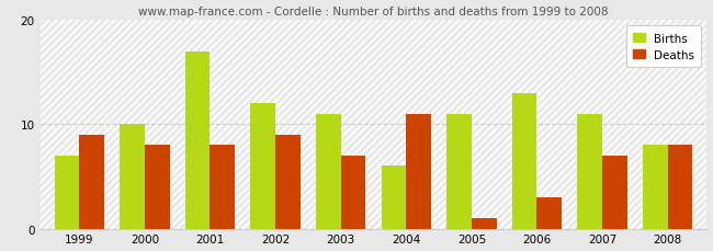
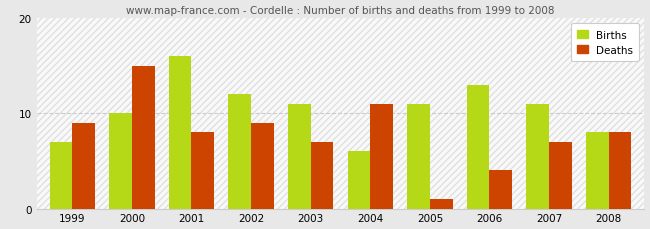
Deaths/2000: 8 -> 15
Births/2001: 17 -> 16
Deaths/2006: 3 -> 4
